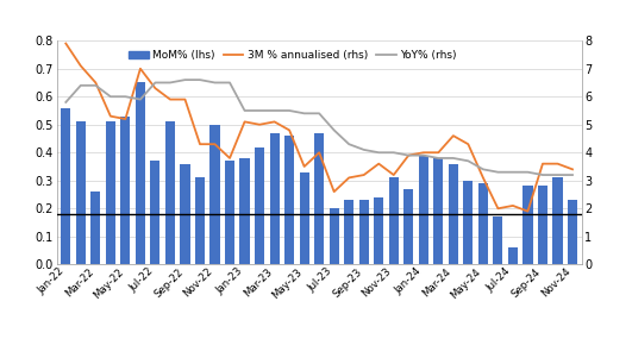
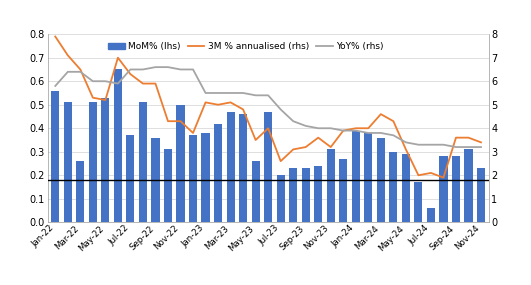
MoM% (lhs)/May-23: 0.33 -> 0.26
